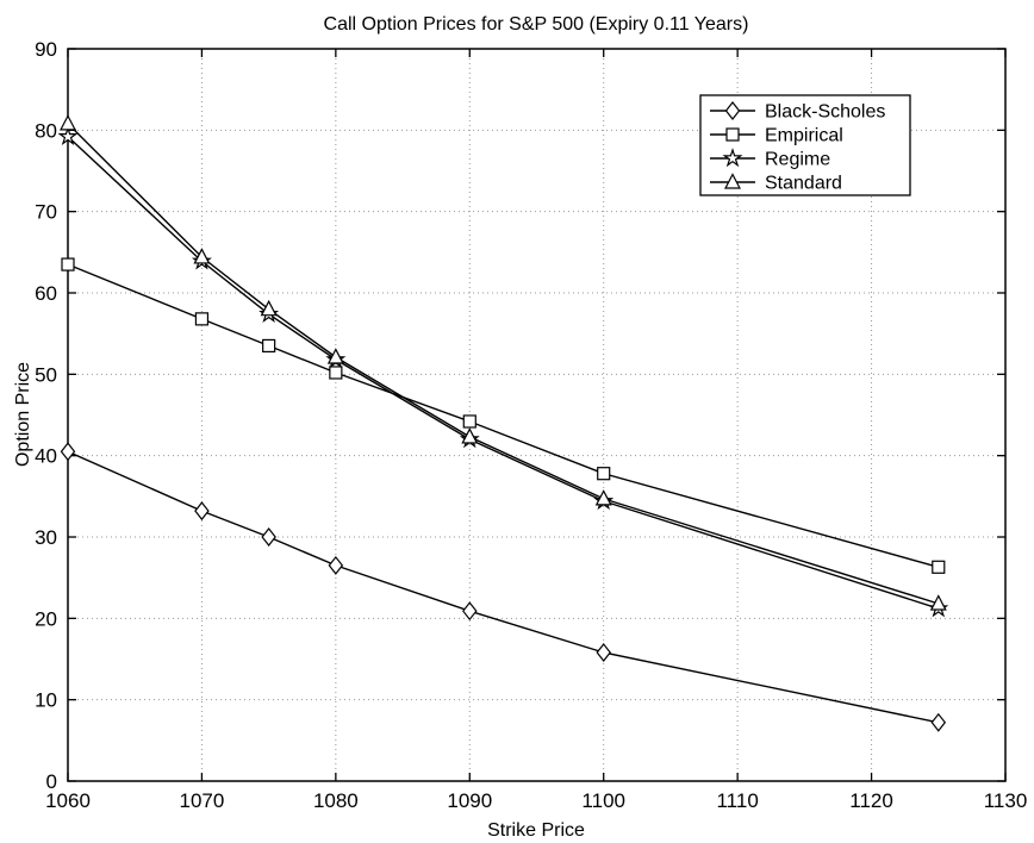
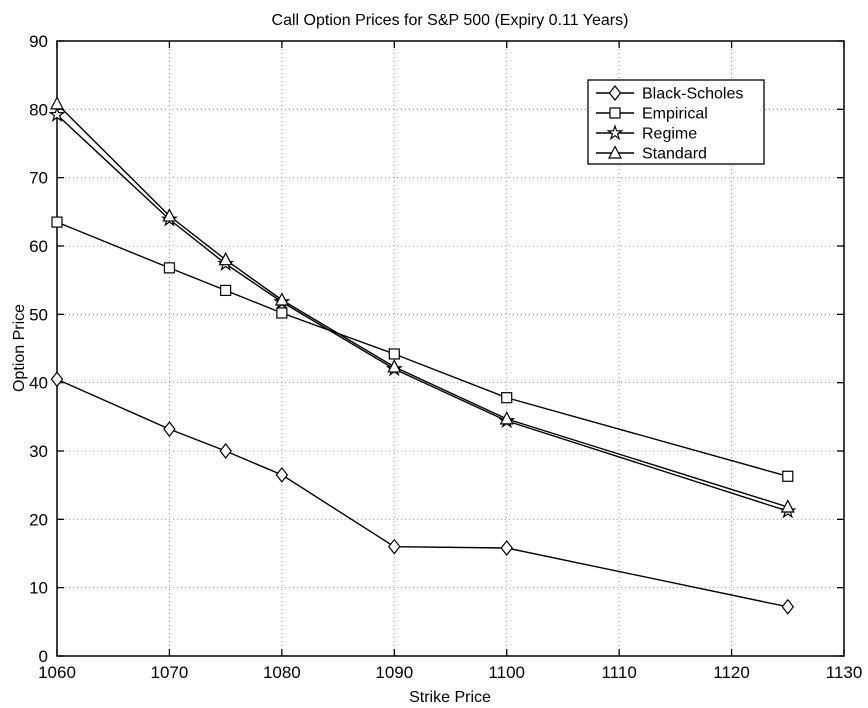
Black-Scholes/1090: 21 -> 16
